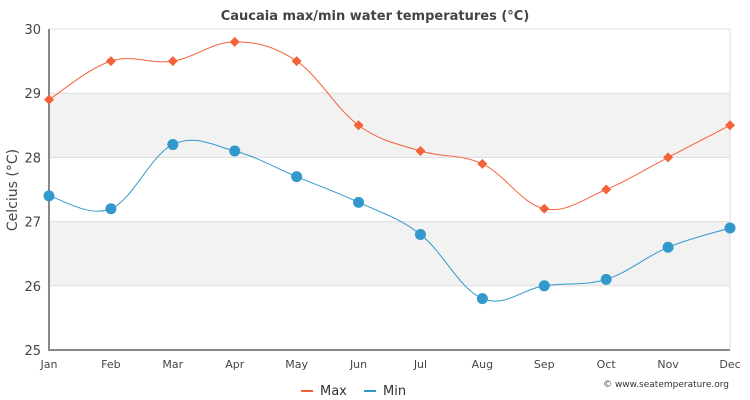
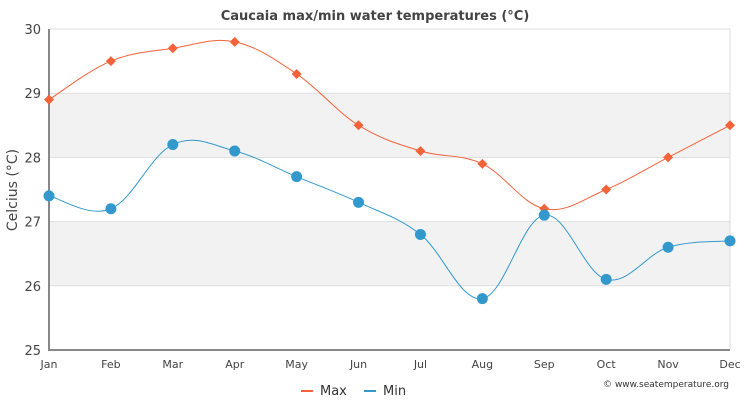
Max/Mar: 29.5 -> 29.7
Max/May: 29.5 -> 29.3
Min/Sep: 26.0 -> 27.1
Min/Dec: 26.9 -> 26.7
